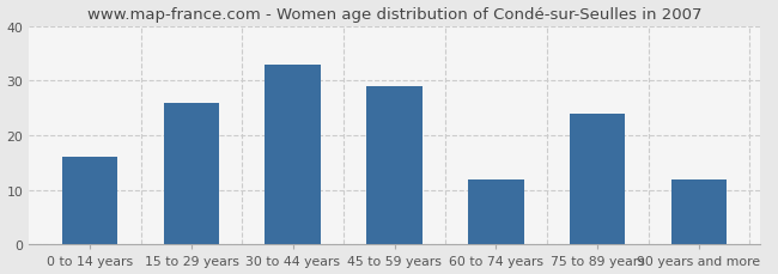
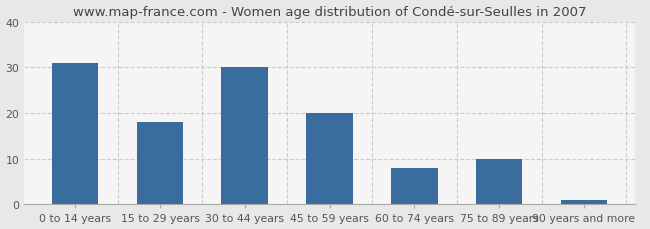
0 to 14 years: 16 -> 31
15 to 29 years: 26 -> 18
30 to 44 years: 33 -> 30
45 to 59 years: 29 -> 20
60 to 74 years: 12 -> 8
75 to 89 years: 24 -> 10
90 years and more: 12 -> 1
